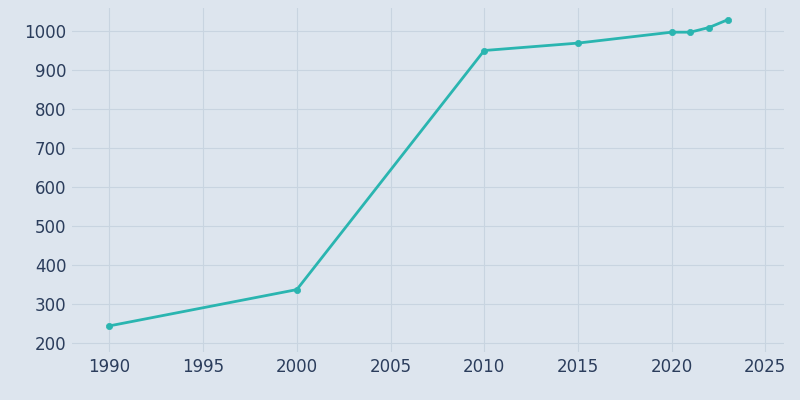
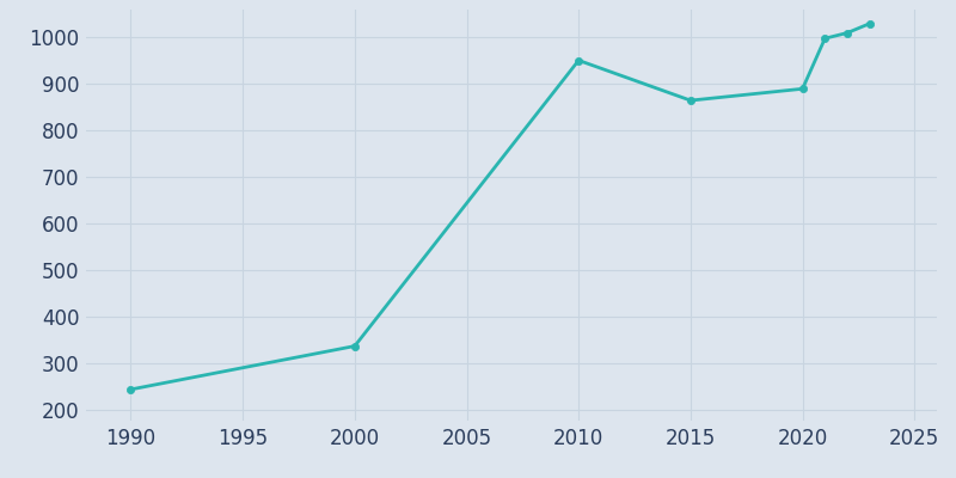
2015: 970 -> 865
2020: 998 -> 890
